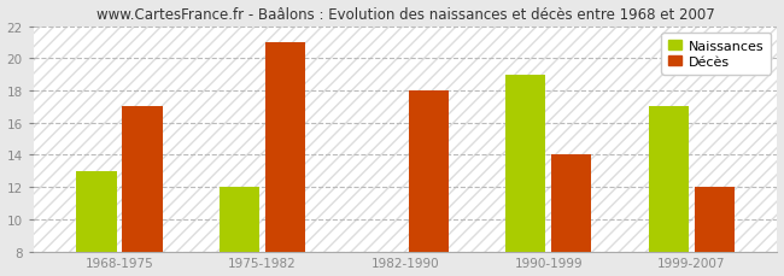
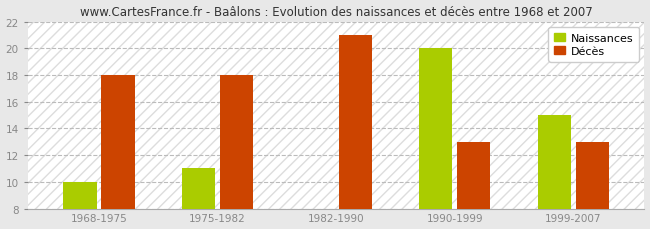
Naissances/1968-1975: 13 -> 10
Décès/1968-1975: 17 -> 18
Naissances/1975-1982: 12 -> 11
Décès/1975-1982: 21 -> 18
Décès/1982-1990: 18 -> 21
Naissances/1990-1999: 19 -> 20
Décès/1990-1999: 14 -> 13
Naissances/1999-2007: 17 -> 15
Décès/1999-2007: 12 -> 13
